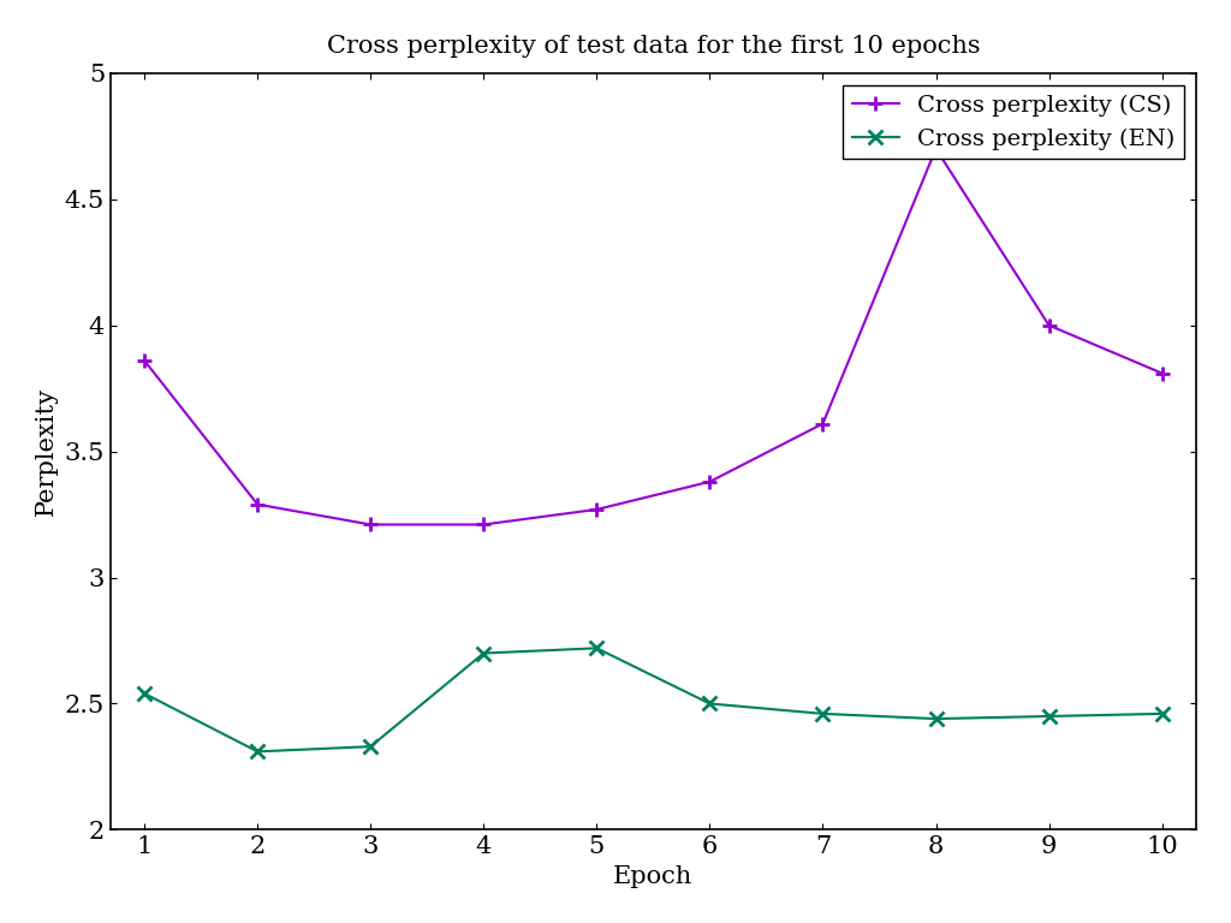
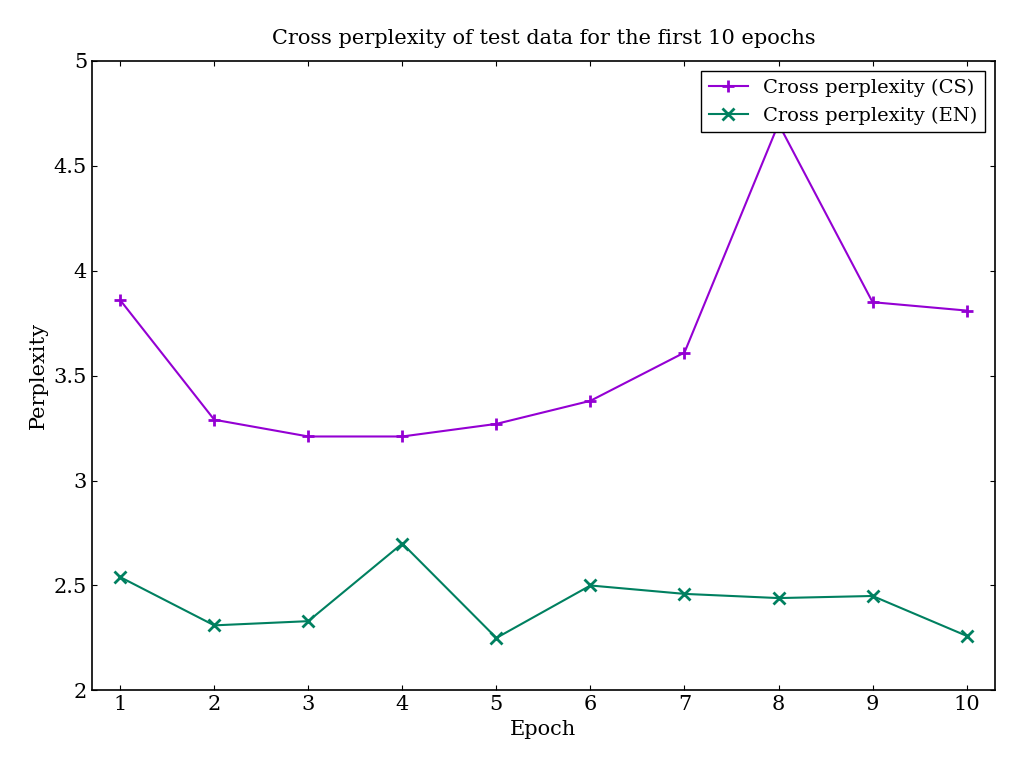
Cross perplexity (EN)/5: 2.72 -> 2.25
Cross perplexity (CS)/9: 4.00 -> 3.85
Cross perplexity (EN)/10: 2.46 -> 2.26
